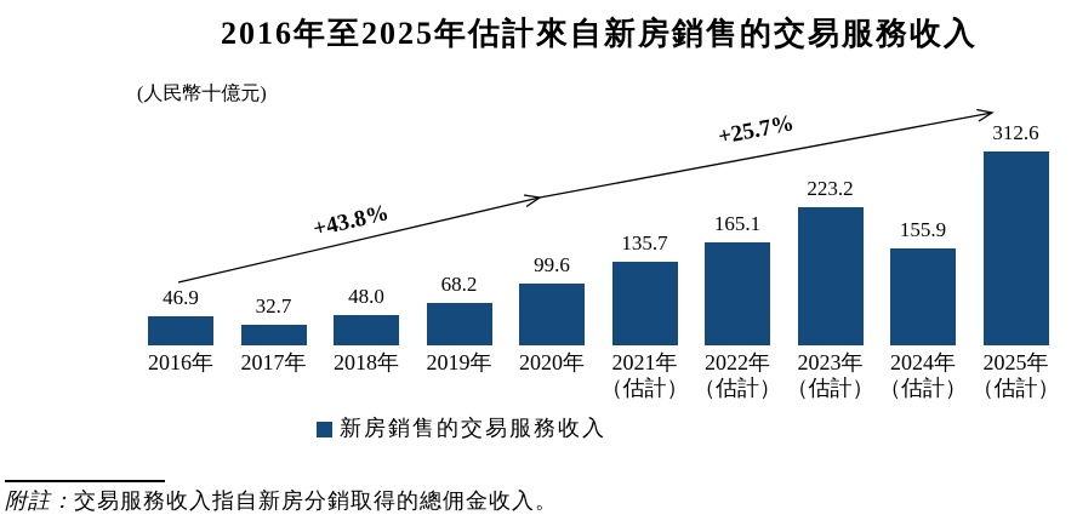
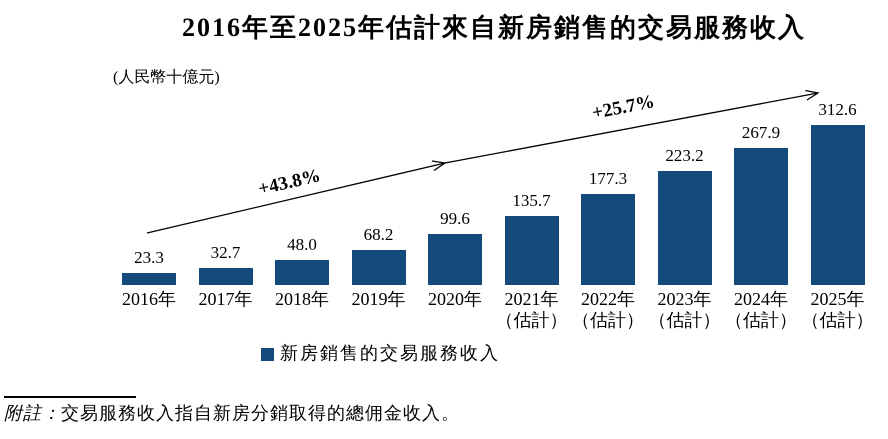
2016年: 46.9 -> 23.3
2022年: 165.1 -> 177.3
2024年: 155.9 -> 267.9
